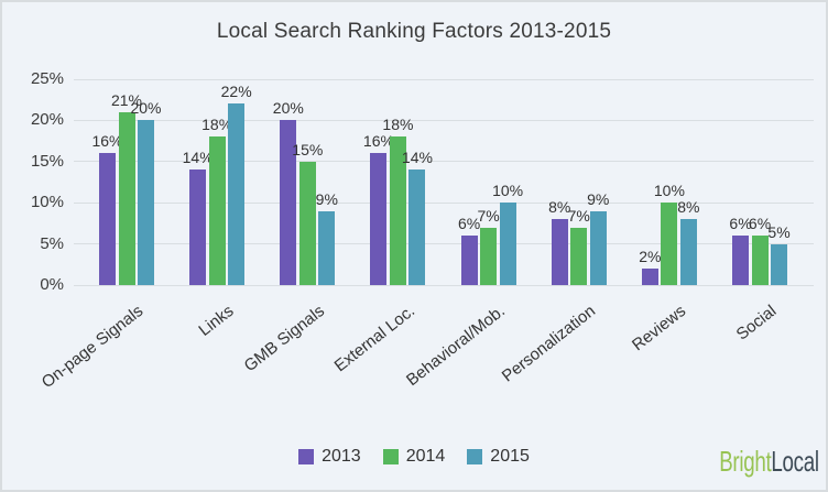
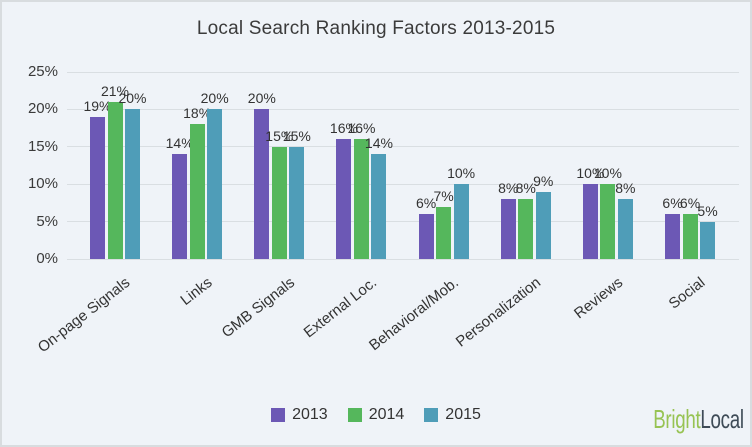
2013/On-page Signals: 16% -> 19%
2015/Links: 22% -> 20%
2015/GMB Signals: 9% -> 15%
2014/External Loc.: 18% -> 16%
2014/Personalization: 7% -> 8%
2013/Reviews: 2% -> 10%
